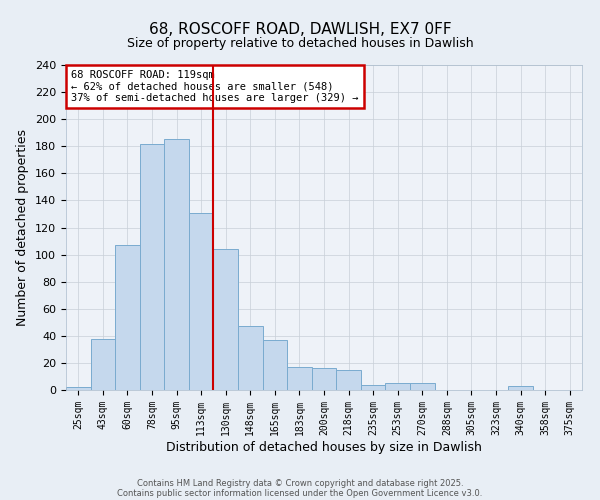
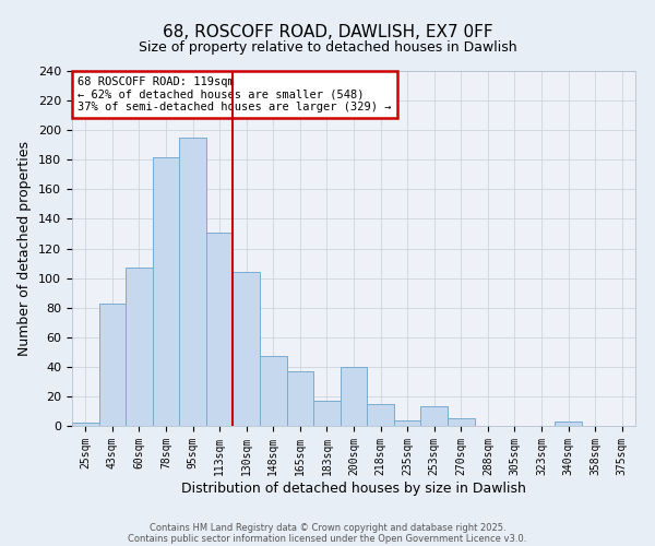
43sqm: 38 -> 83
95sqm: 185 -> 195
200sqm: 16 -> 40
253sqm: 5 -> 13
